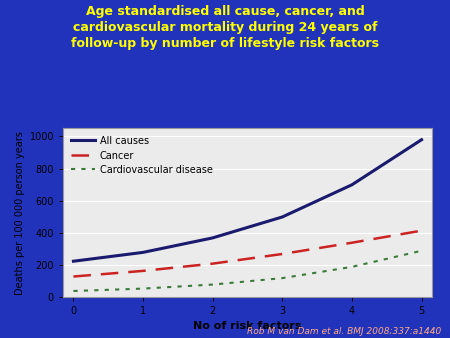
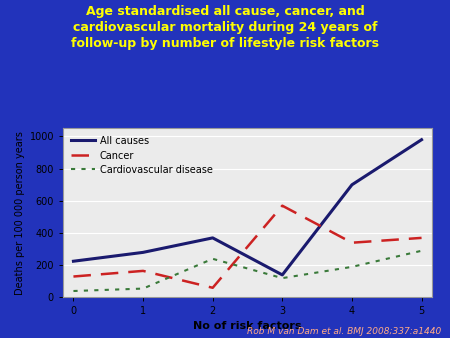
Cancer/2: 210 -> 60
Cardiovascular disease/2: 80 -> 240
All causes/3: 500 -> 140
Cancer/3: 270 -> 570
Cancer/5: 420 -> 370
